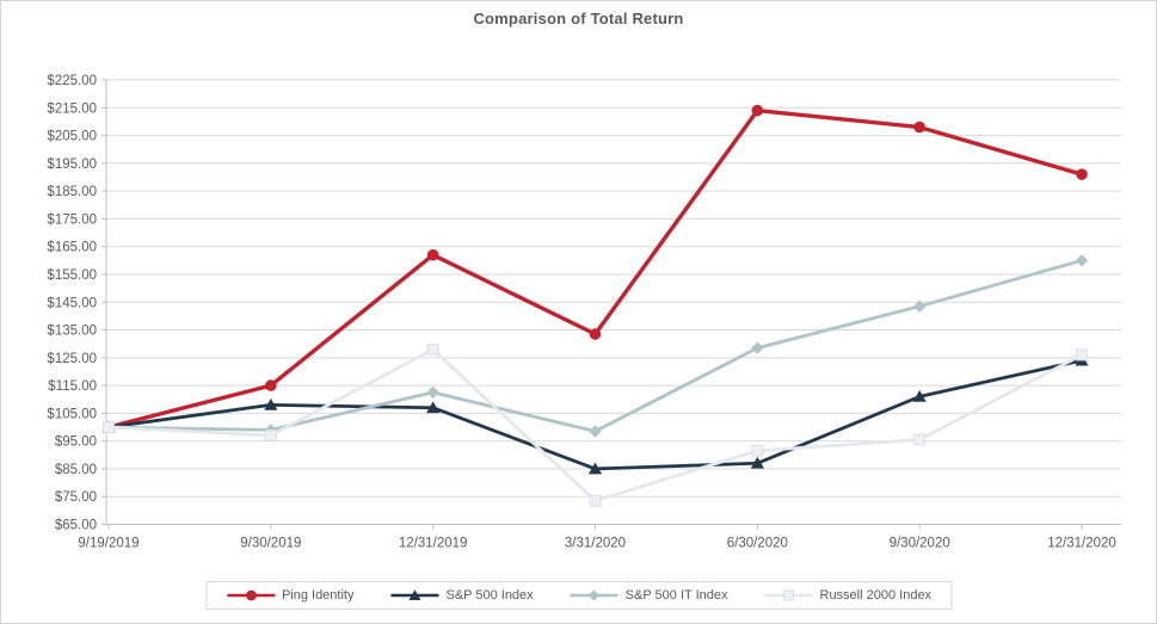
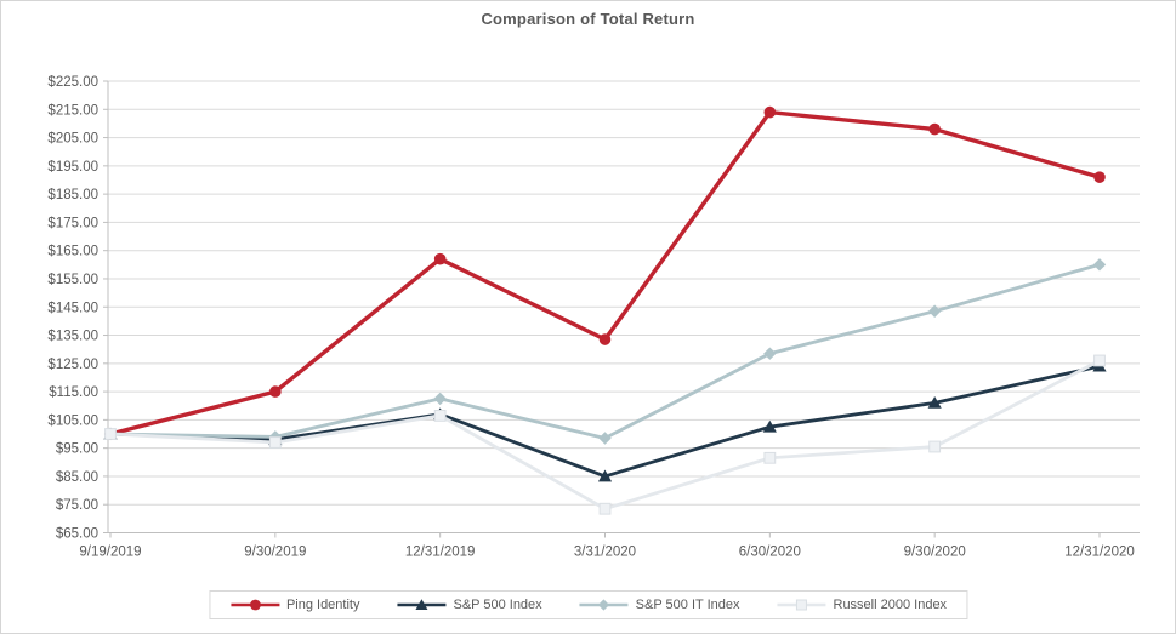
S&P 500 Index/9/30/2019: $108 -> $98
Russell 2000 Index/12/31/2019: $128 -> $106
S&P 500 Index/6/30/2020: $87 -> $102
